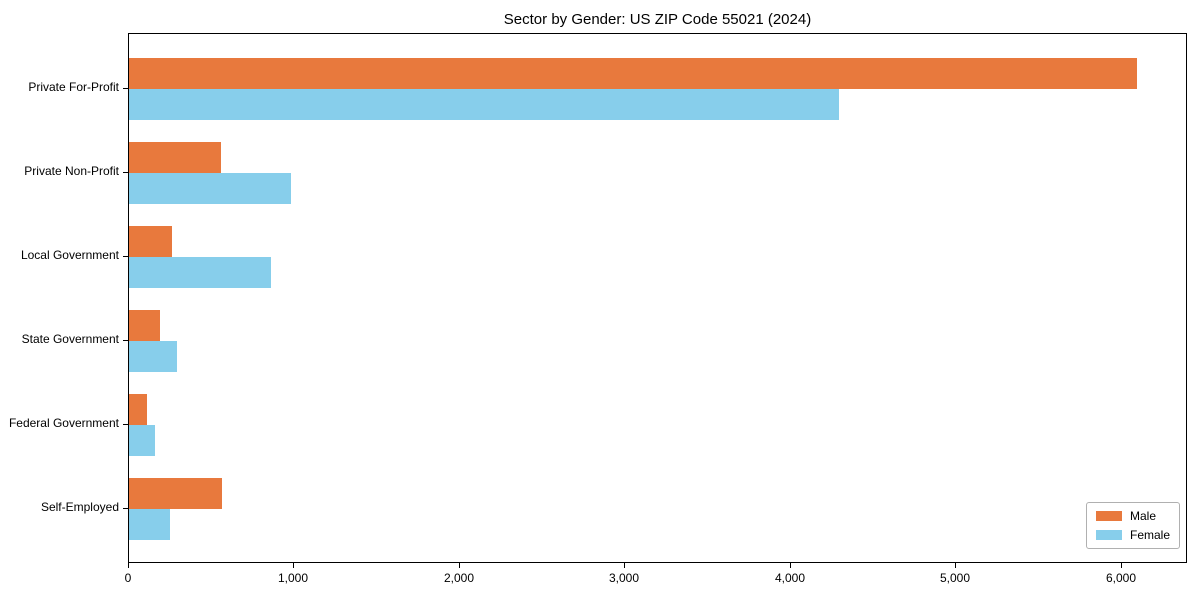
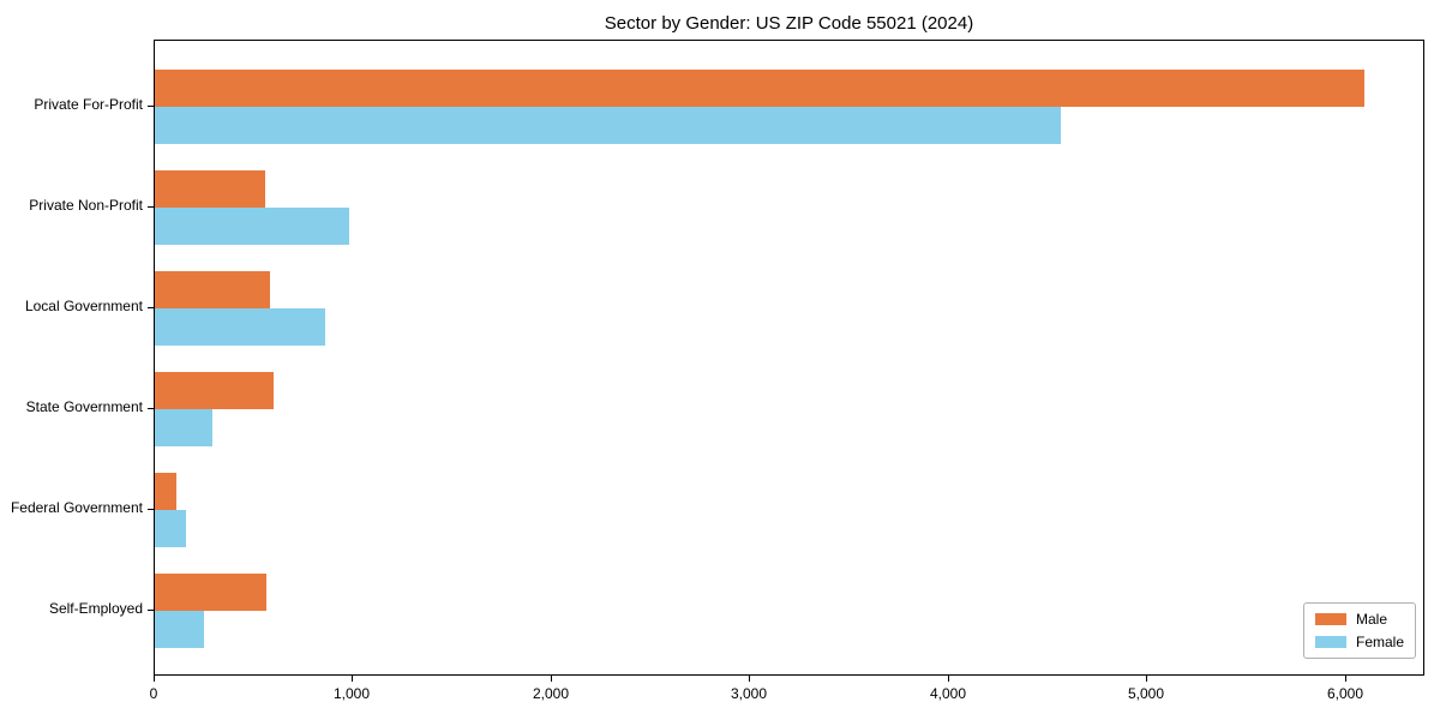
Female/Private For-Profit: 4290 -> 4560
Male/Local Government: 260 -> 580
Male/State Government: 190 -> 600
